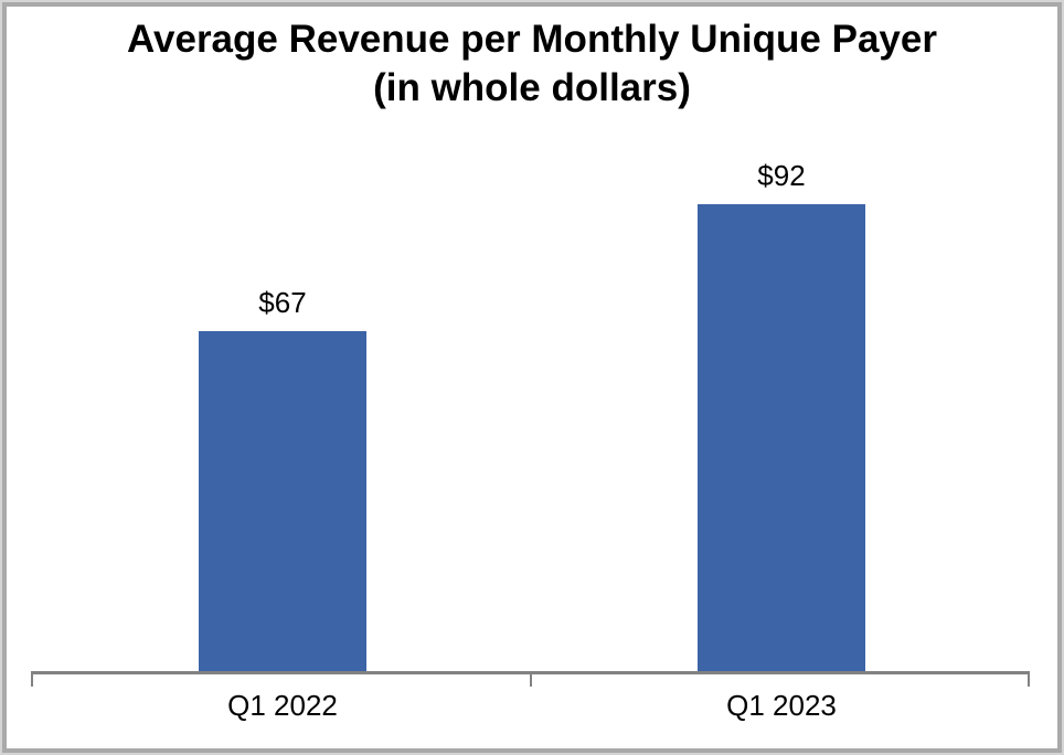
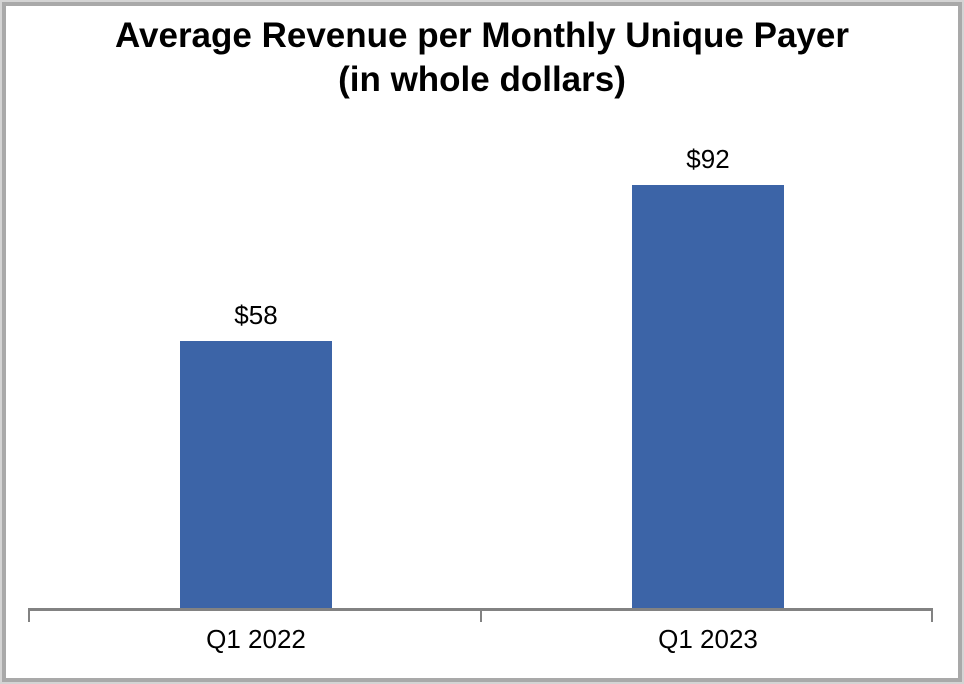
Q1 2022: $67 -> $58
